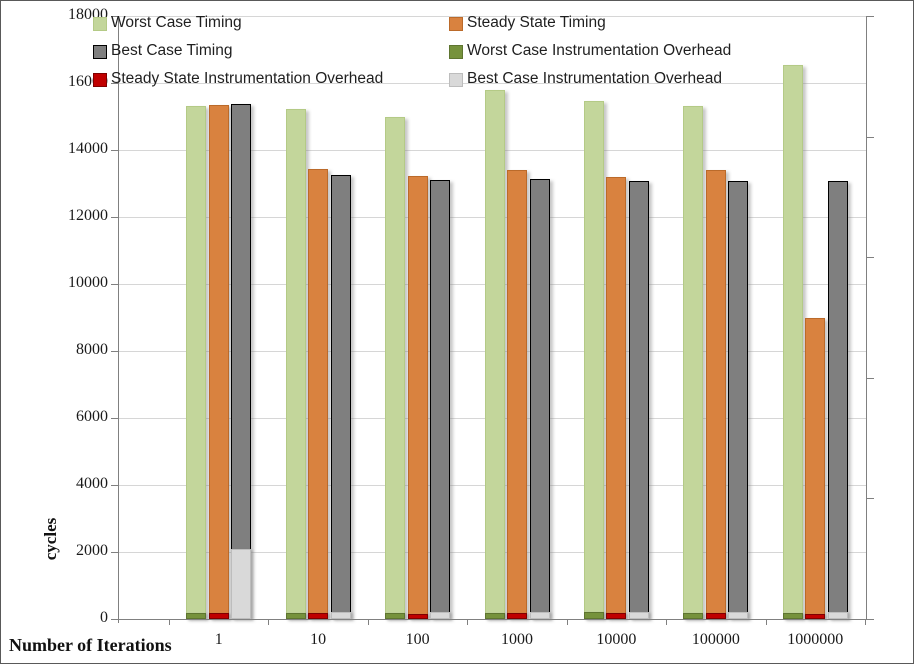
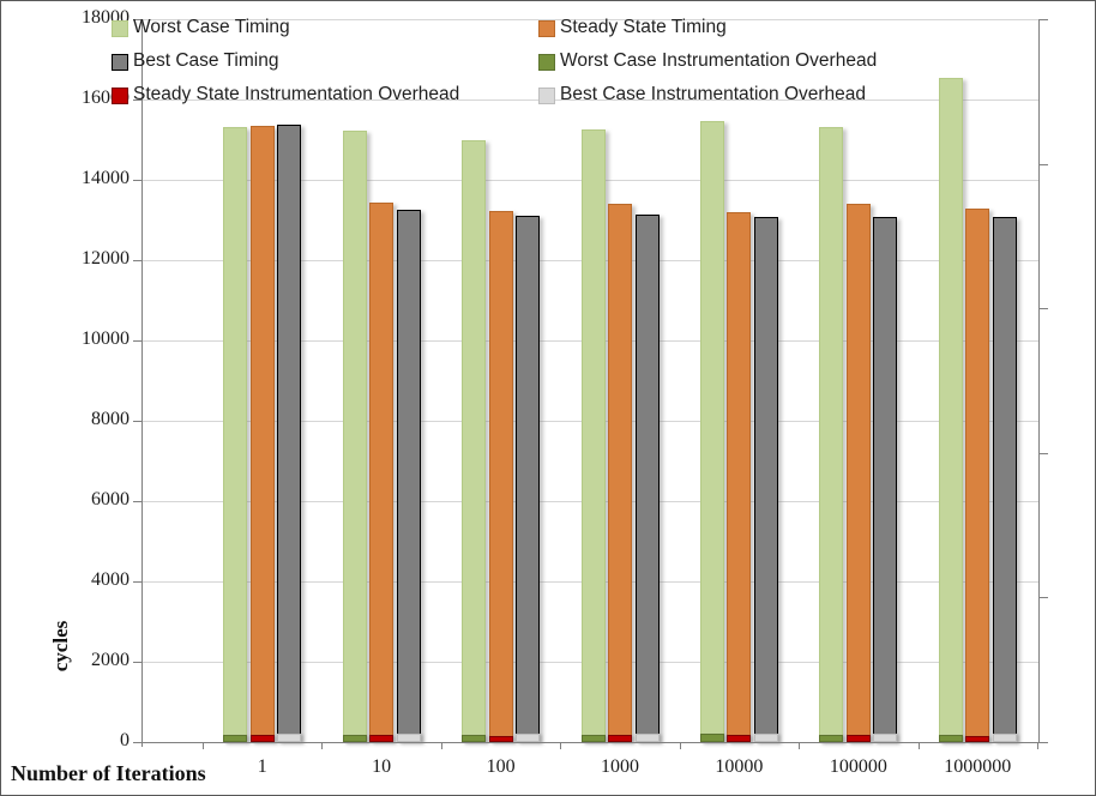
Best Case Instrumentation Overhead/1: 2100 -> 200
Worst Case Timing/1000: 15800 -> 15200
Steady State Timing/1000000: 9000 -> 13300
